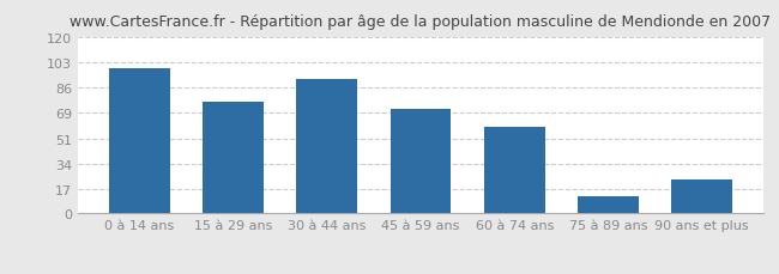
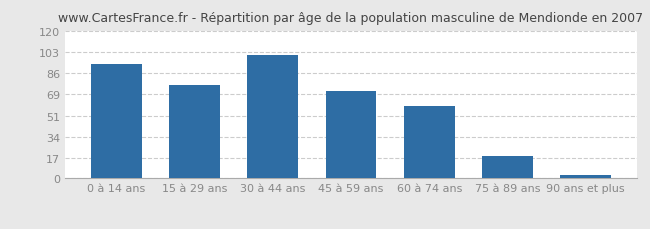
0 à 14 ans: 99 -> 93
30 à 44 ans: 92 -> 101
75 à 89 ans: 12 -> 18
90 ans et plus: 23 -> 3
